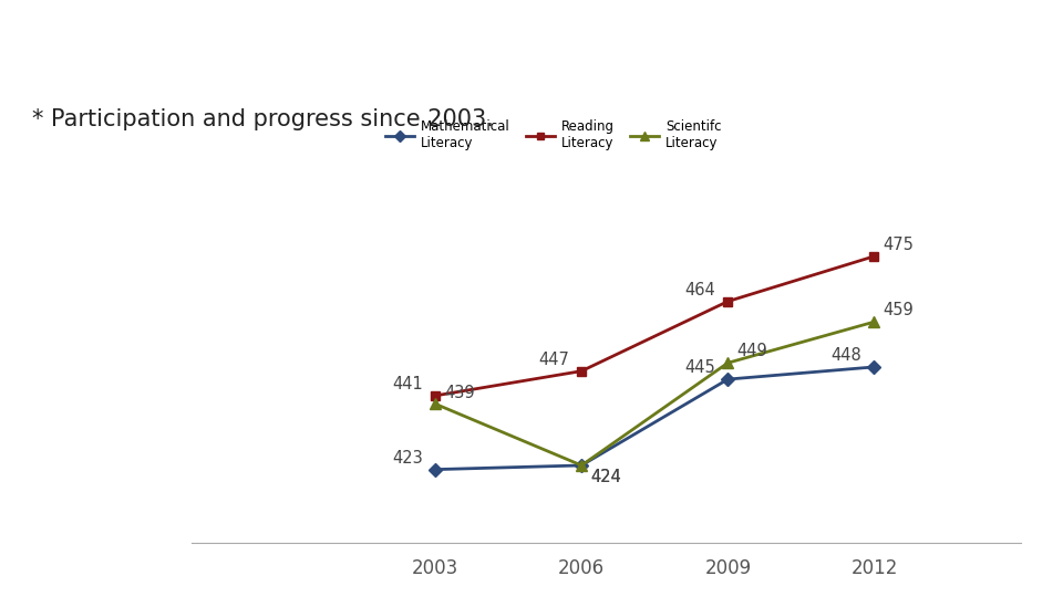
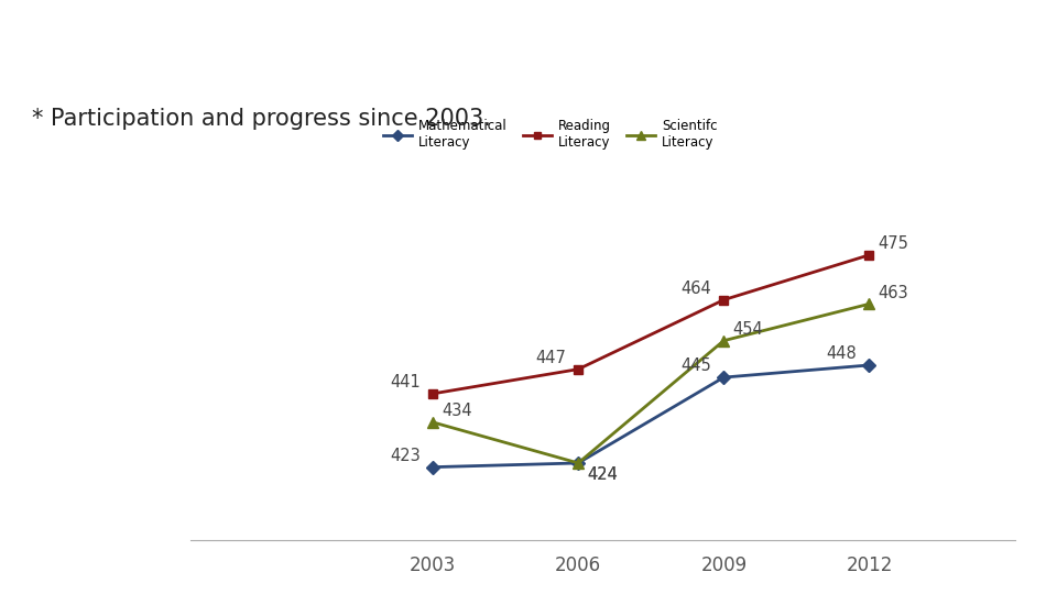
Scientifc Literacy/2003: 439 -> 434
Scientifc Literacy/2009: 449 -> 454
Scientifc Literacy/2012: 459 -> 463
